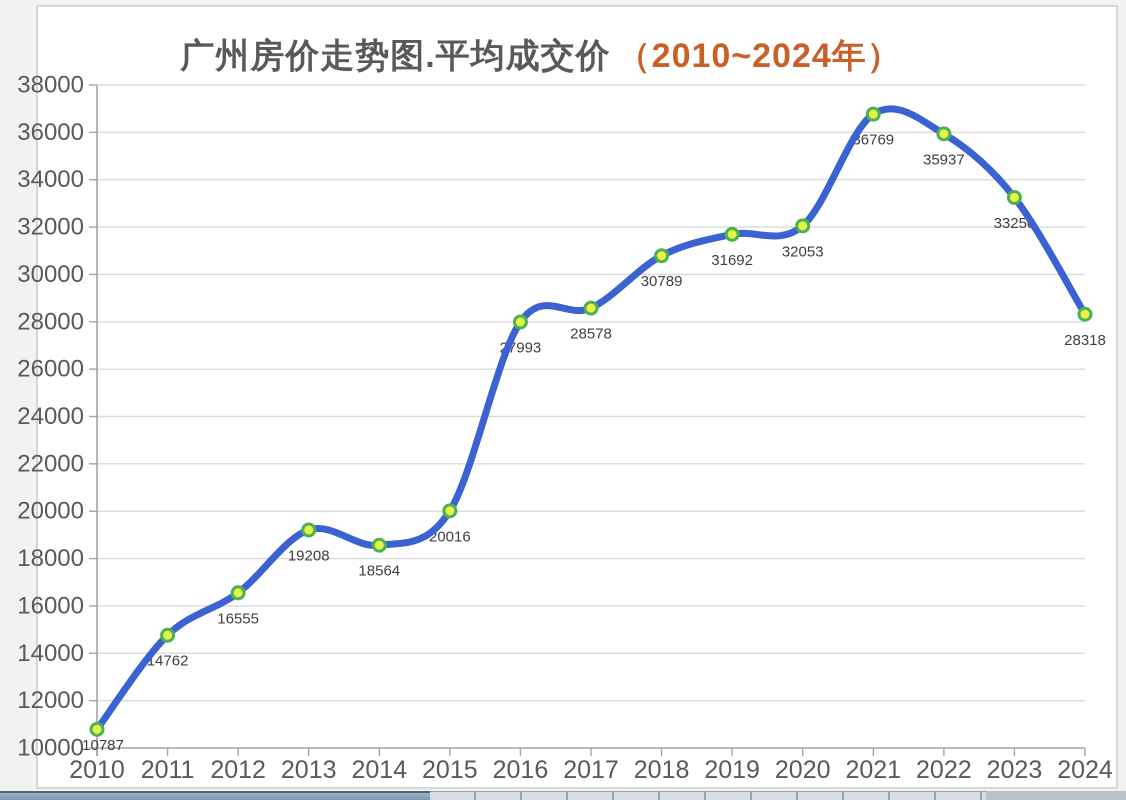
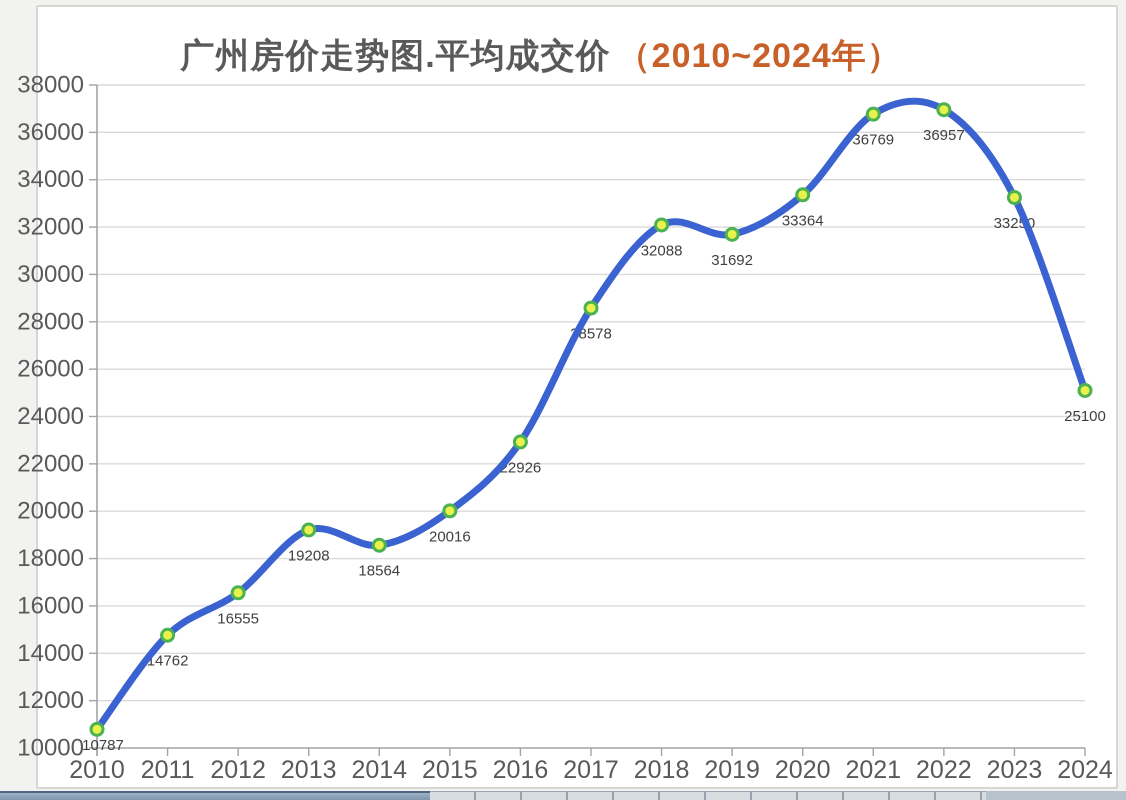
2016: 27993 -> 22926
2018: 30789 -> 32088
2020: 32053 -> 33364
2022: 35937 -> 36957
2024: 28318 -> 25100
